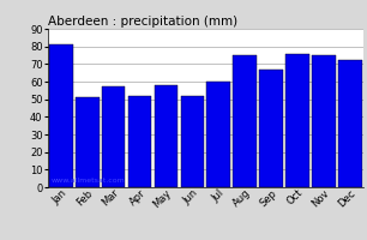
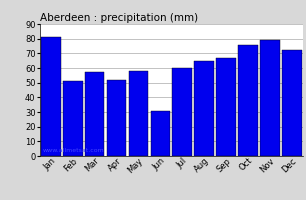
Jun: 52 -> 31
Aug: 75 -> 65
Nov: 75 -> 79
